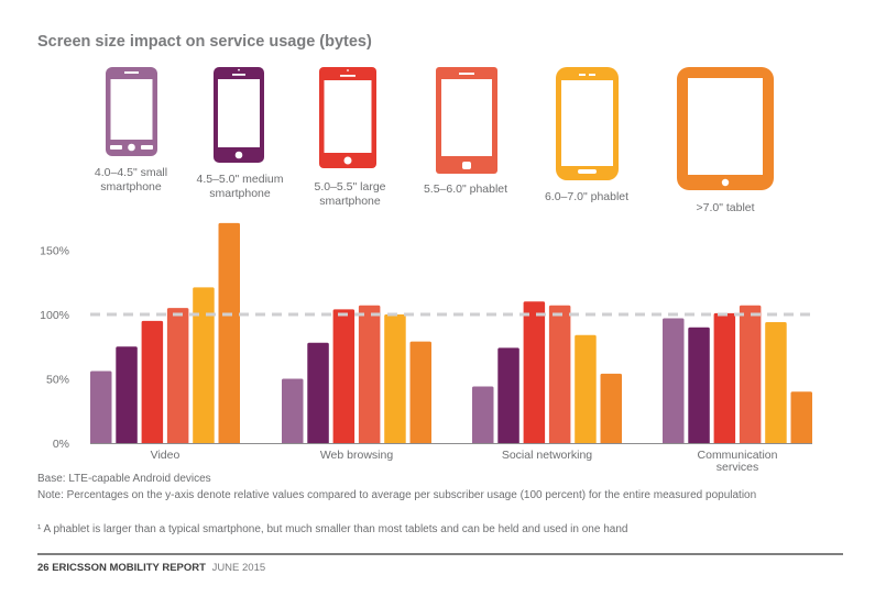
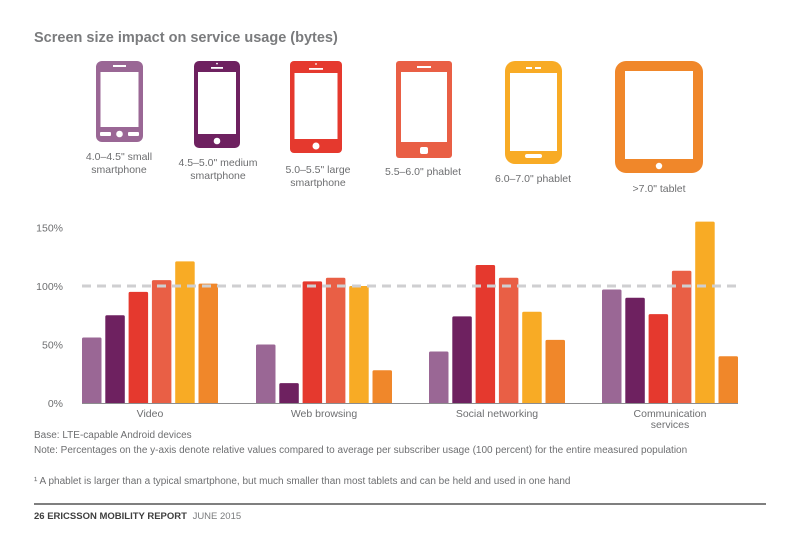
>7.0" tablet/Video: 171% -> 102%
4.5–5.0" medium smartphone/Web browsing: 78% -> 17%
>7.0" tablet/Web browsing: 79% -> 28%
5.0–5.5" large smartphone/Social networking: 110% -> 118%
6.0–7.0" phablet/Social networking: 84% -> 78%
5.0–5.5" large smartphone/Communication services: 101% -> 76%
5.5–6.0" phablet/Communication services: 107% -> 113%
6.0–7.0" phablet/Communication services: 94% -> 155%
